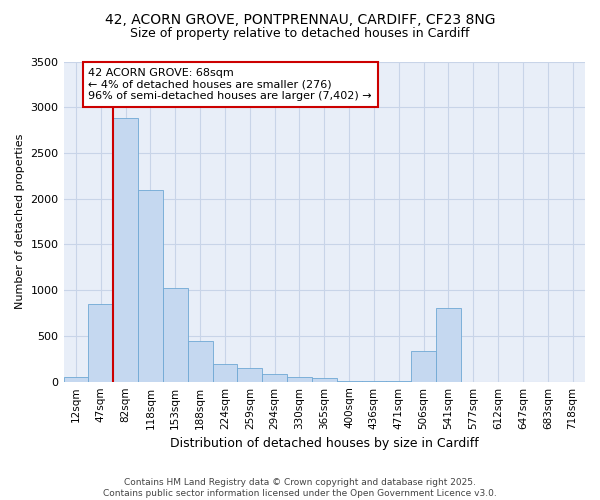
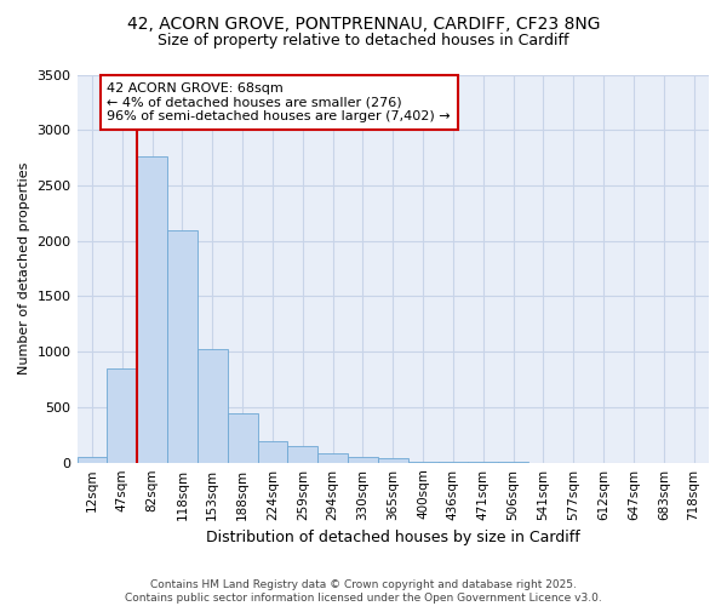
82sqm: 2880 -> 2760
506sqm: 340 -> 0
541sqm: 800 -> 0
